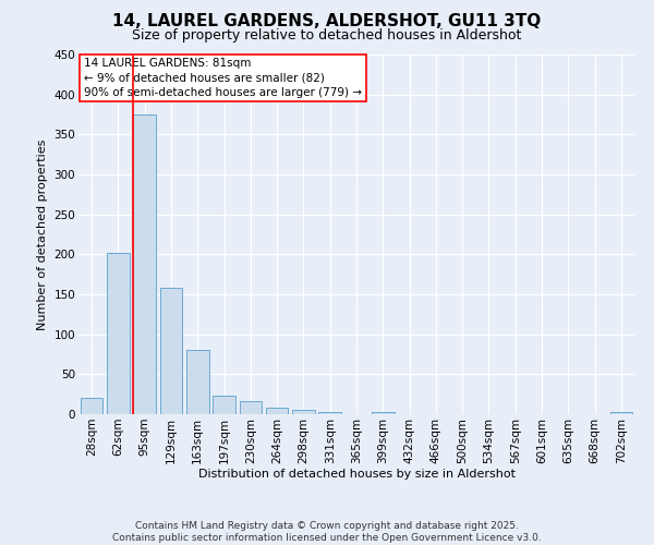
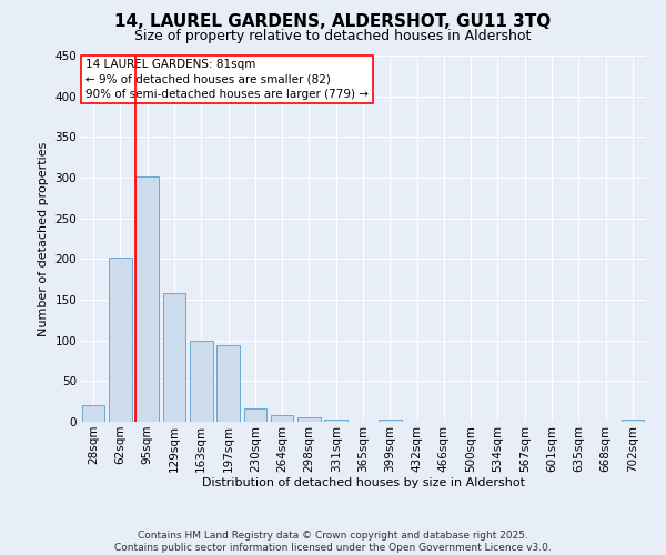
95sqm: 375 -> 302
163sqm: 80 -> 100
197sqm: 23 -> 94
